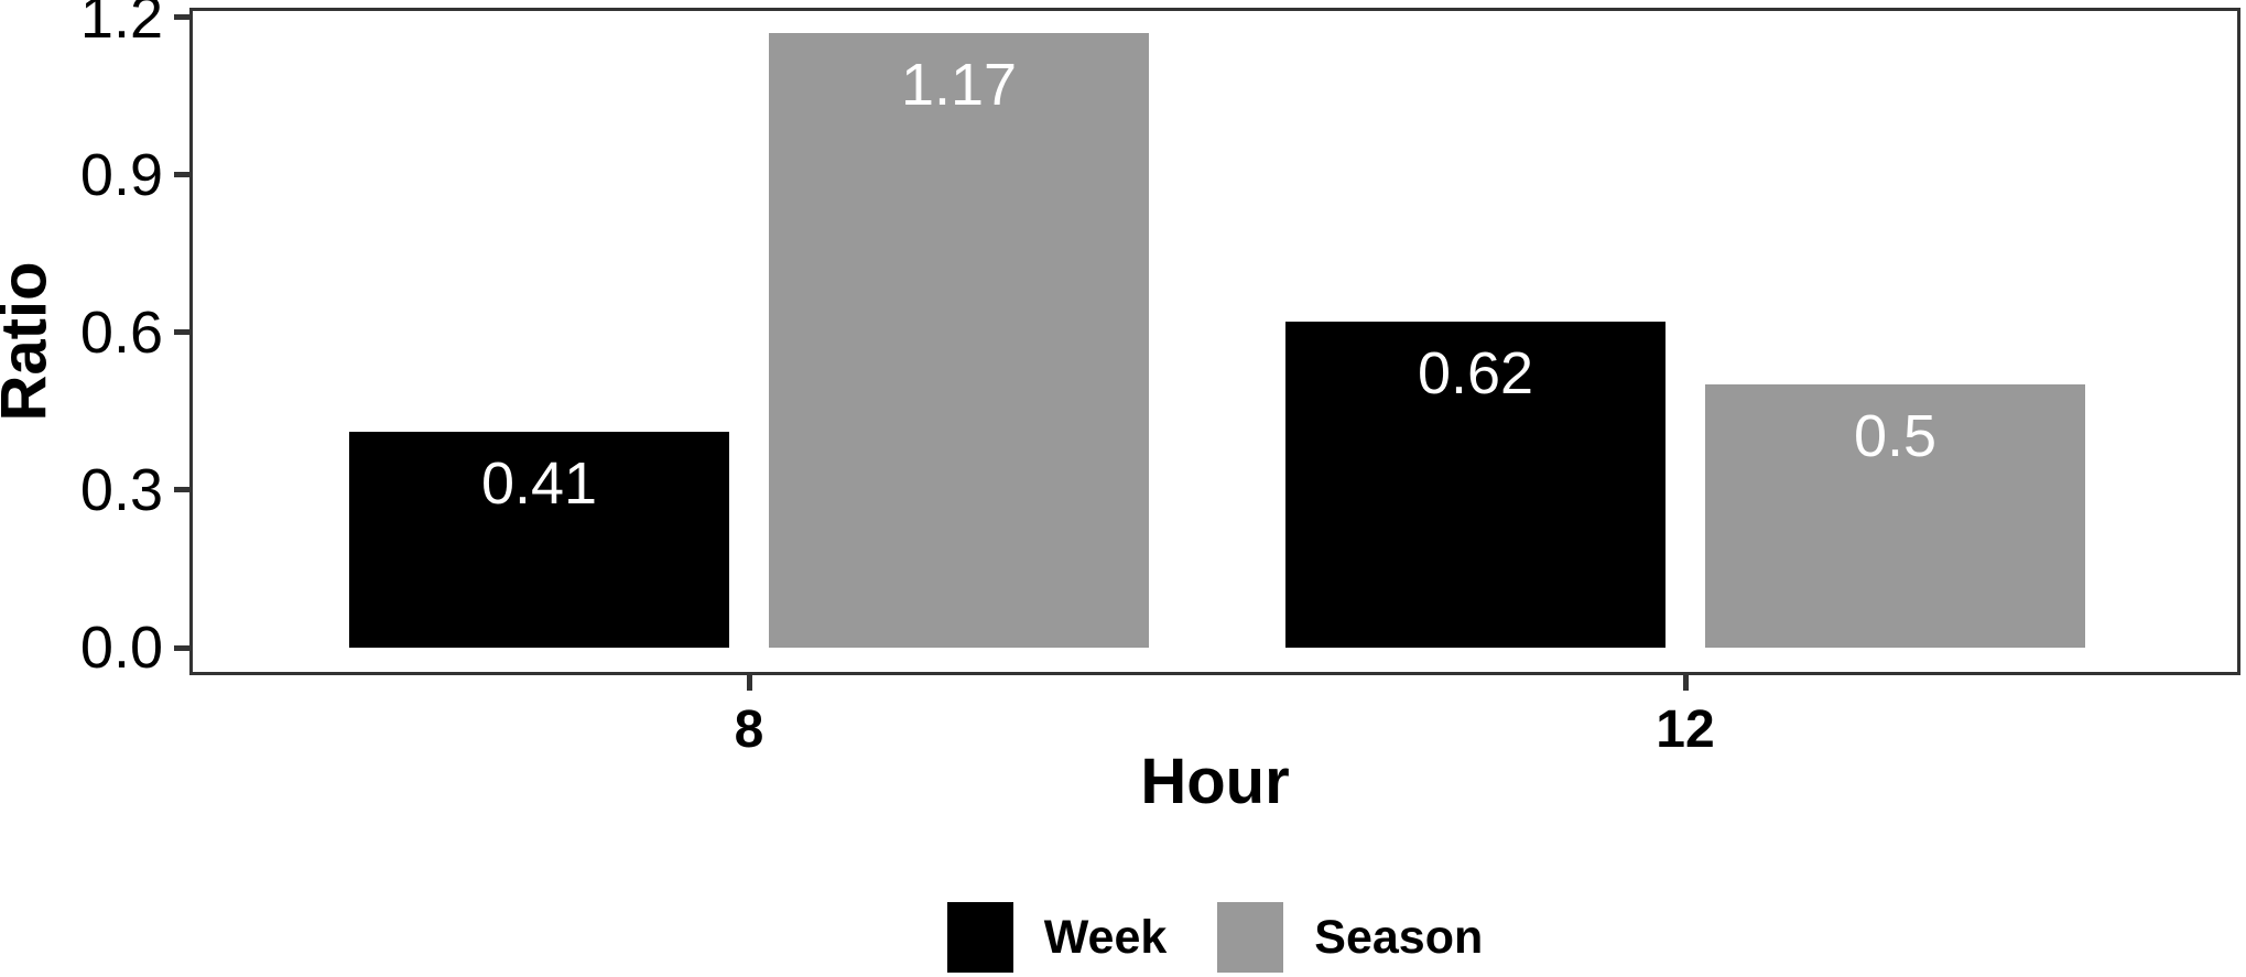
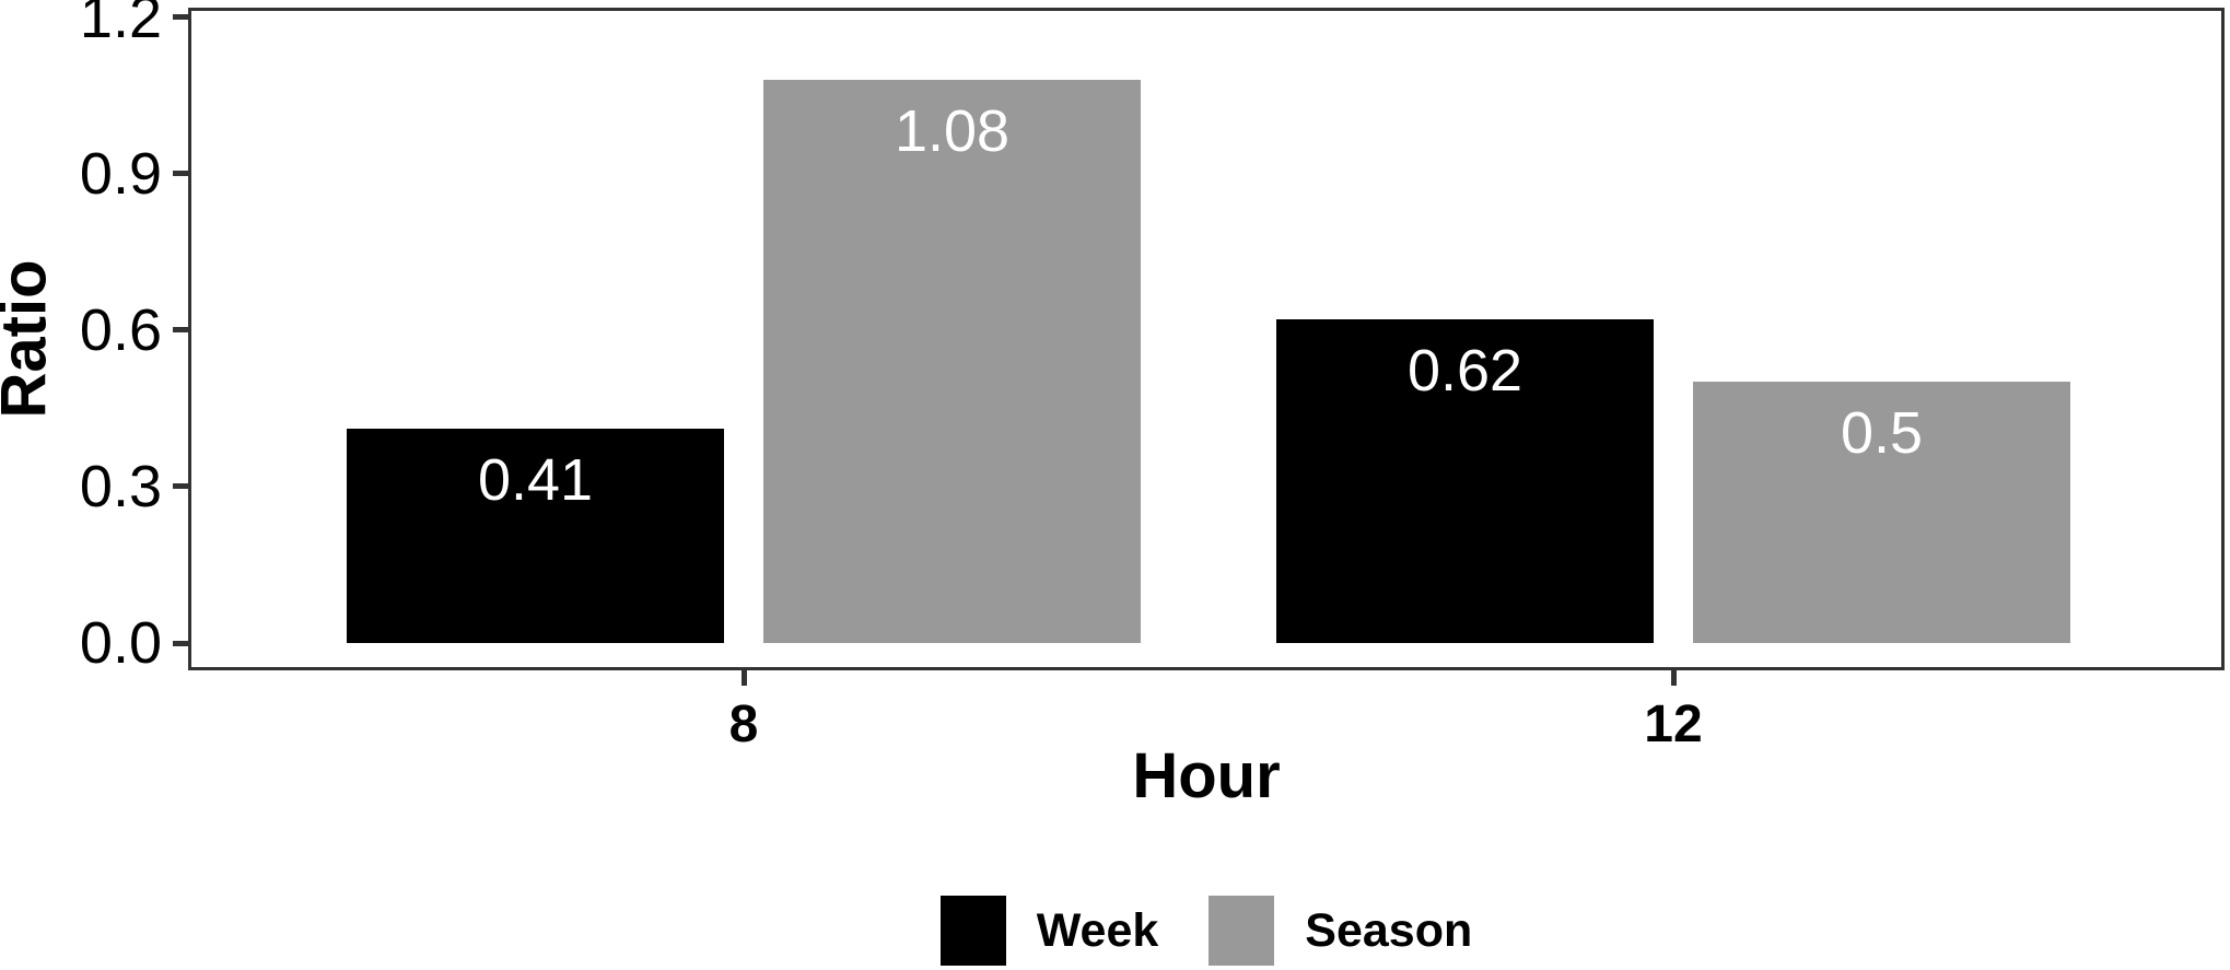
Season/8: 1.17 -> 1.08
